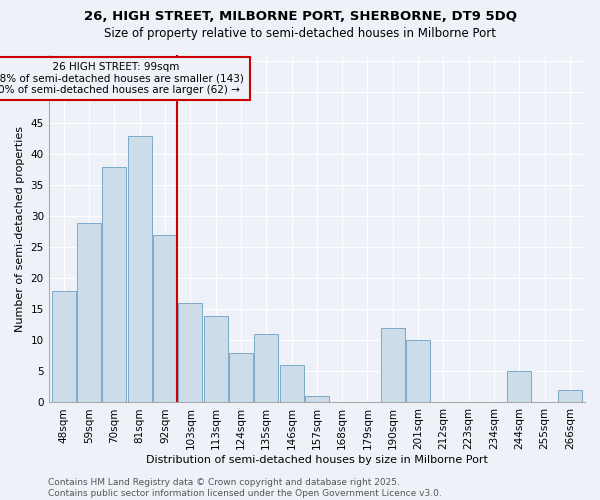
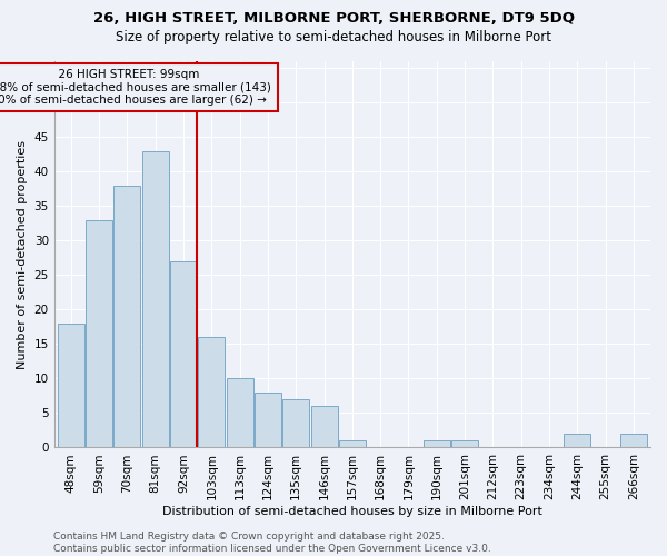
59sqm: 29 -> 33
113sqm: 14 -> 10
135sqm: 11 -> 7
190sqm: 12 -> 1
201sqm: 10 -> 1
244sqm: 5 -> 2
